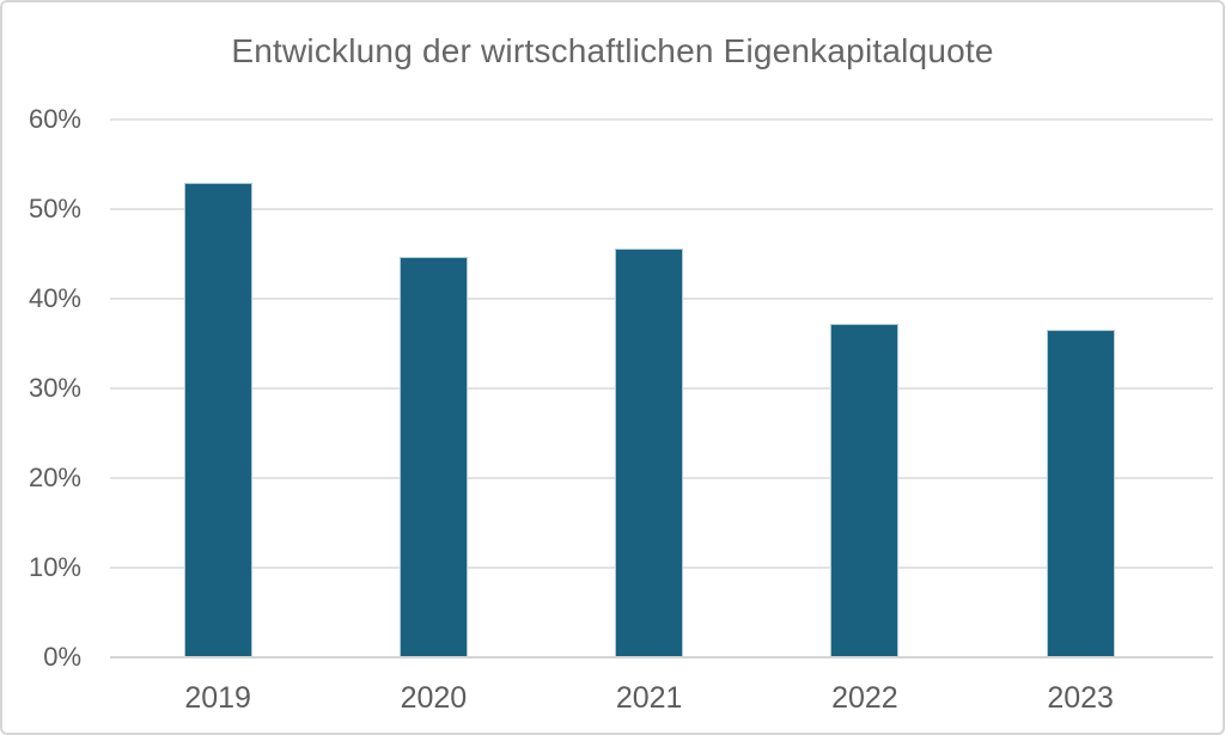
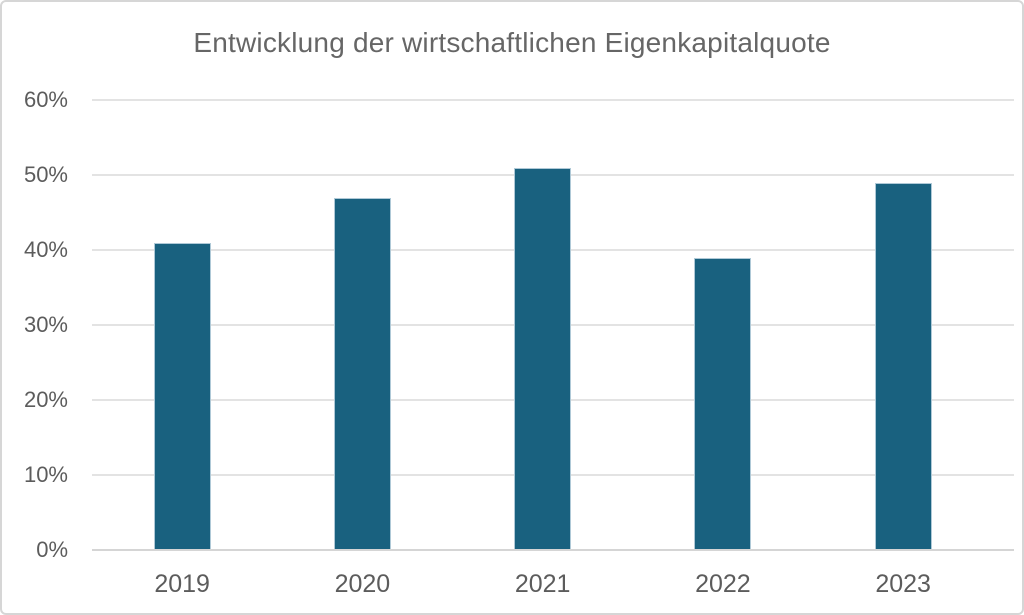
2019: 53% -> 41%
2020: 45% -> 47%
2021: 46% -> 51%
2022: 37% -> 39%
2023: 36% -> 49%
